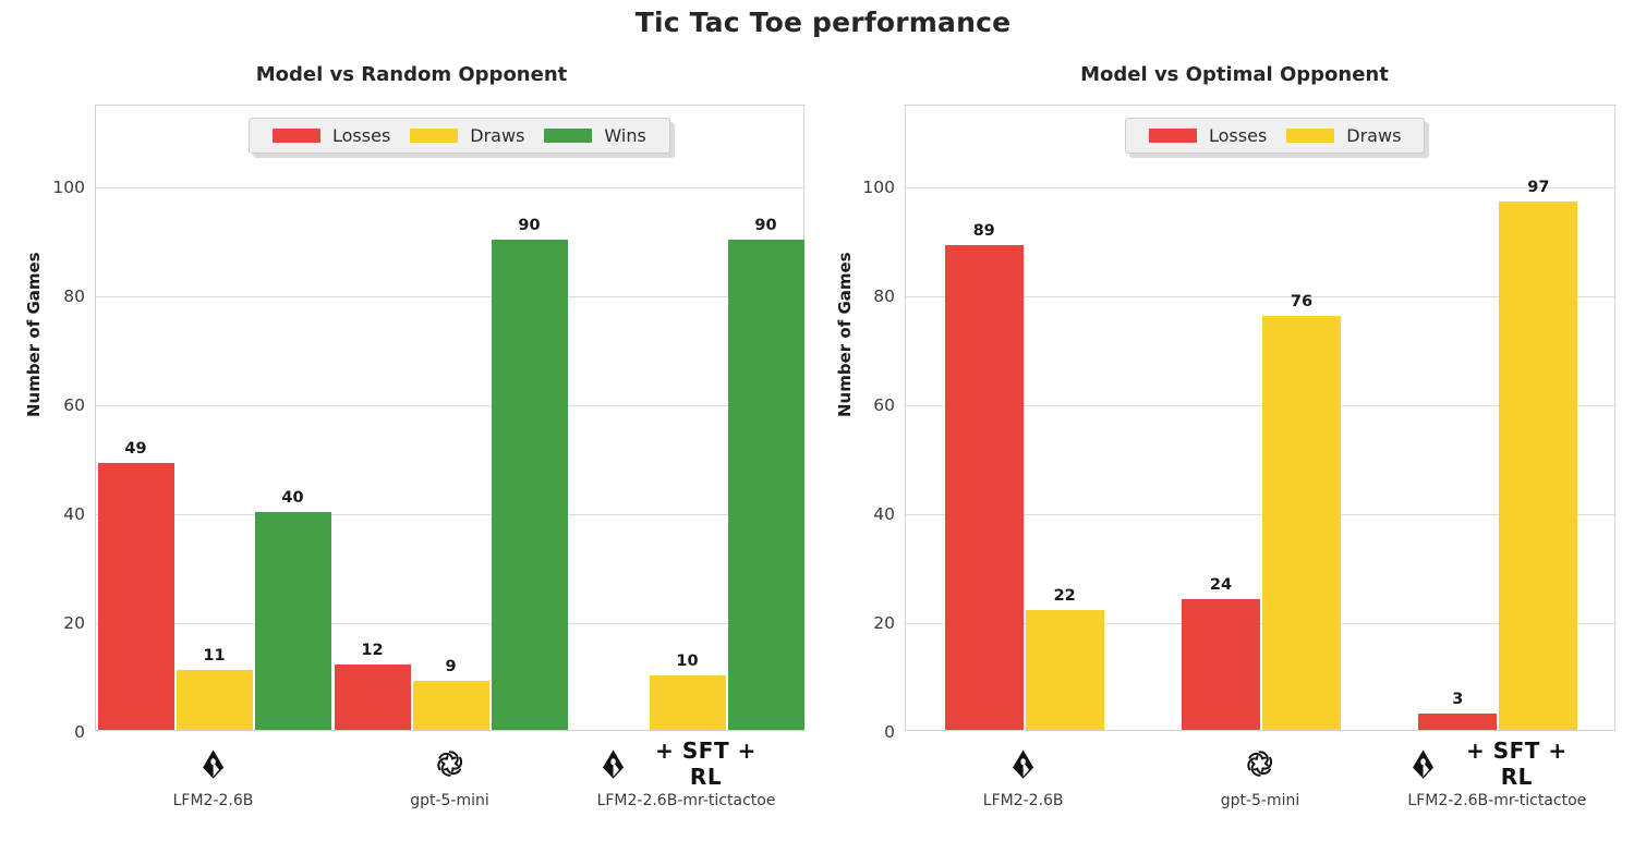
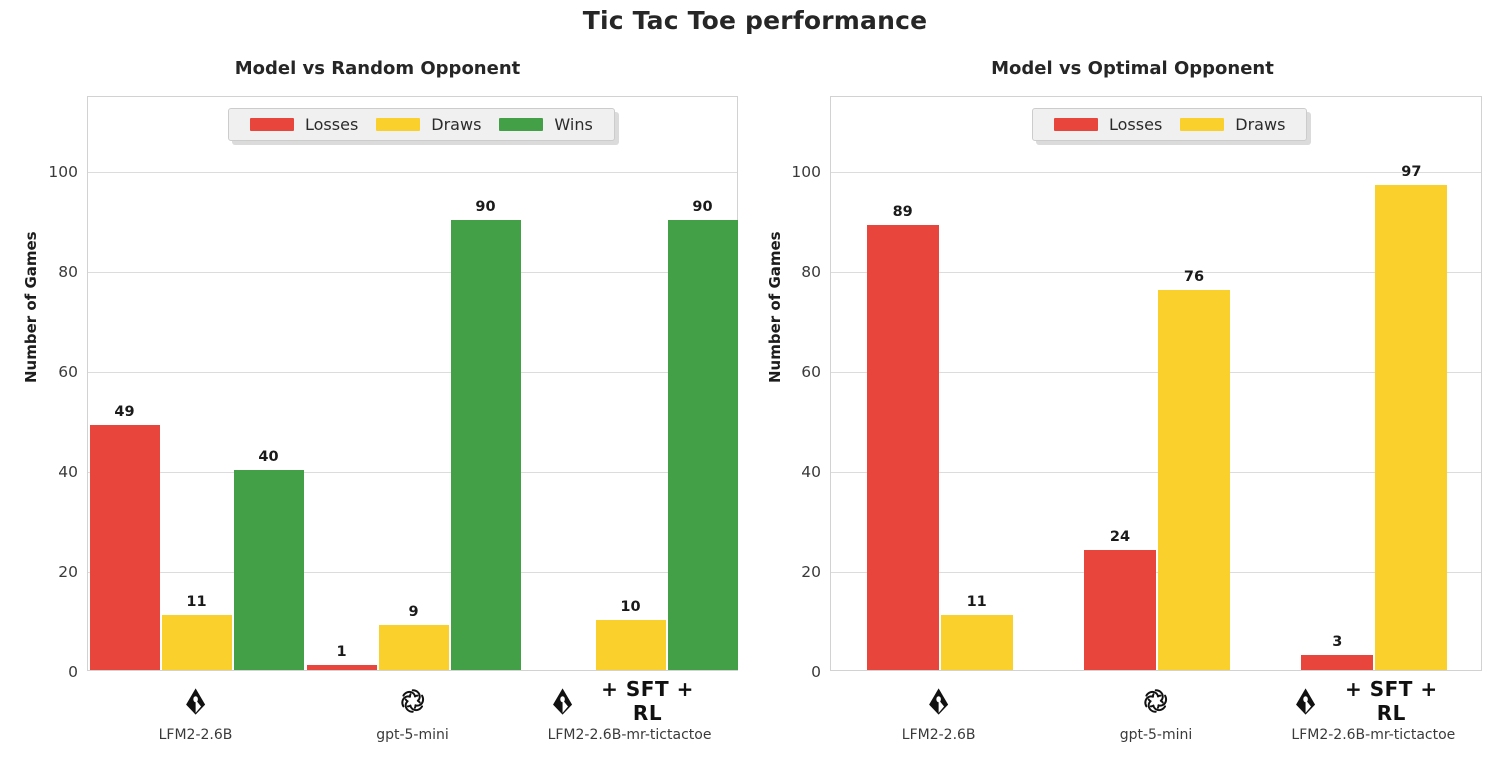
Model vs Random Opponent/Losses/gpt-5-mini: 12 -> 1
Model vs Optimal Opponent/Draws/LFM2-2.6B: 22 -> 11
